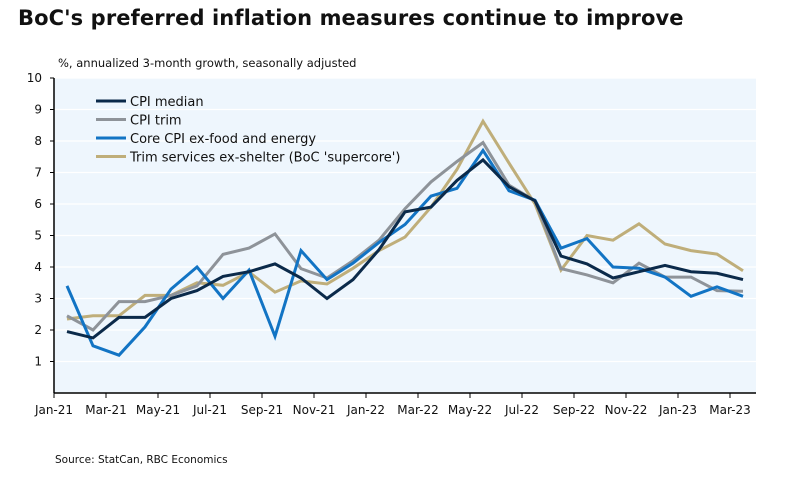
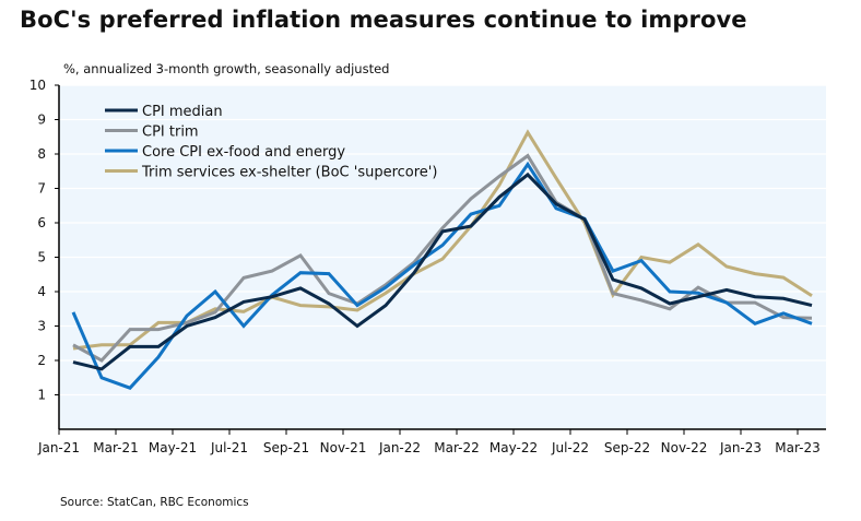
Core CPI ex-food and energy/Sep-21: 1.8 -> 4.5
Trim services ex-shelter (BoC 'supercore')/Sep-21: 3.2 -> 3.6
